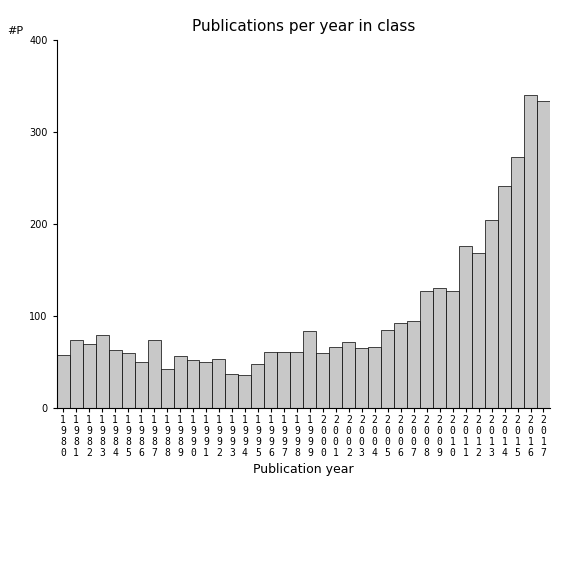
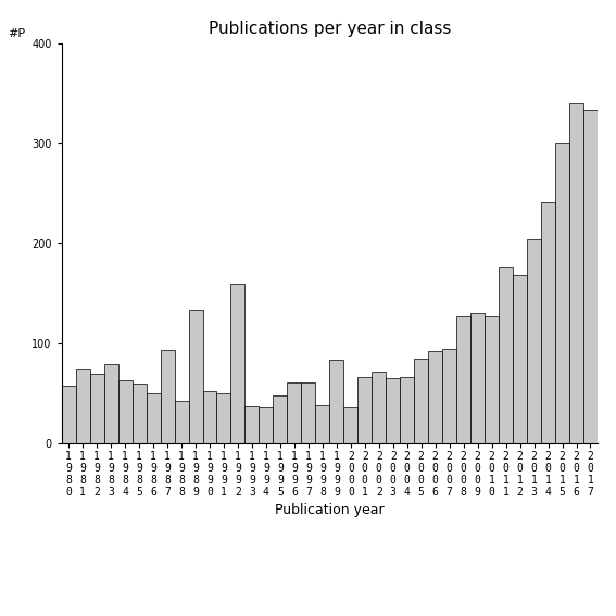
1 9 8 7: 74 -> 94
1 9 8 9: 57 -> 134
1 9 9 2: 53 -> 160
1 9 9 8: 61 -> 38
2 0 0 0: 60 -> 36
2 0 1 5: 273 -> 300
